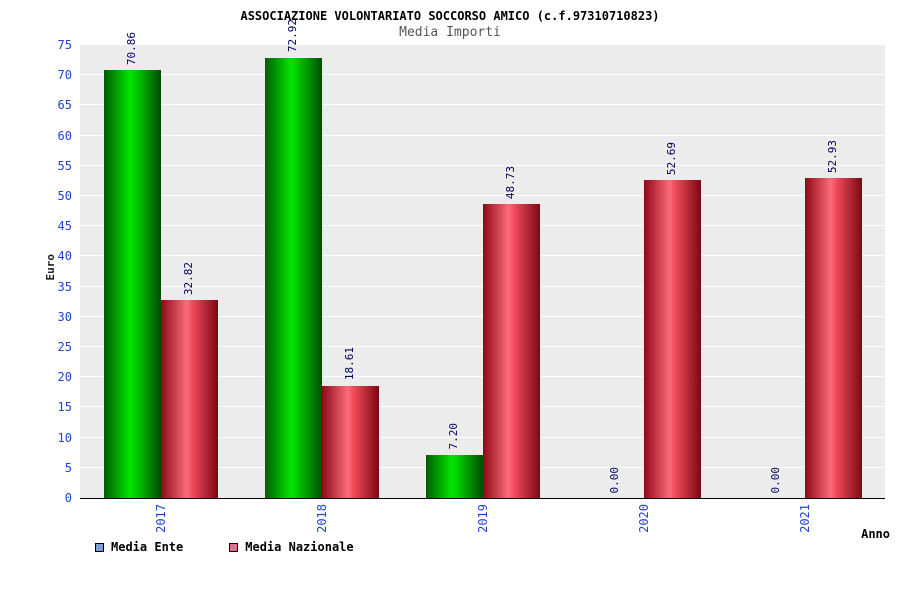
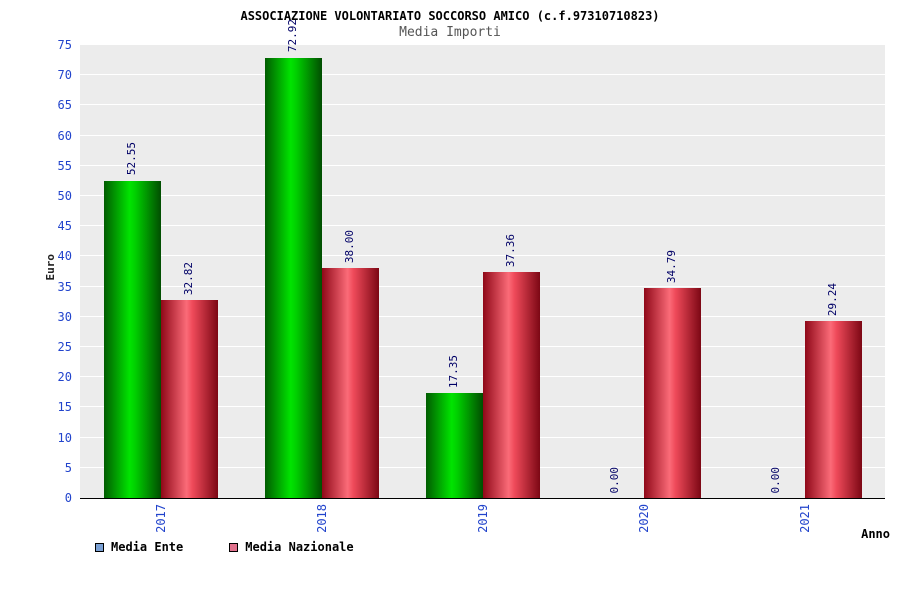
Media Ente/2017: 70.86 -> 52.55
Media Nazionale/2018: 18.61 -> 38.00
Media Ente/2019: 7.20 -> 17.35
Media Nazionale/2019: 48.73 -> 37.36
Media Nazionale/2020: 52.69 -> 34.79
Media Nazionale/2021: 52.93 -> 29.24
